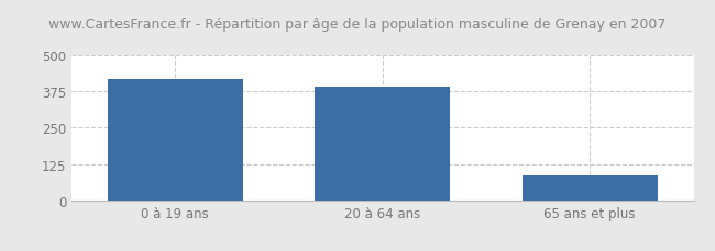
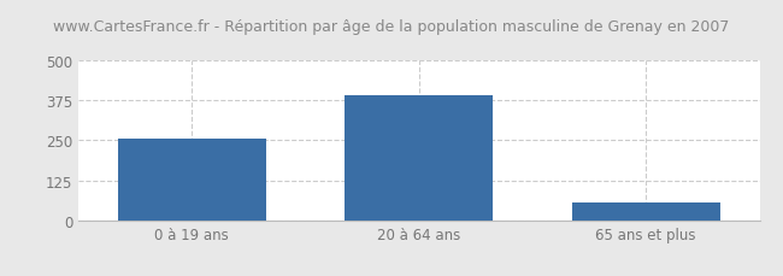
0 à 19 ans: 415 -> 253
65 ans et plus: 85 -> 55
